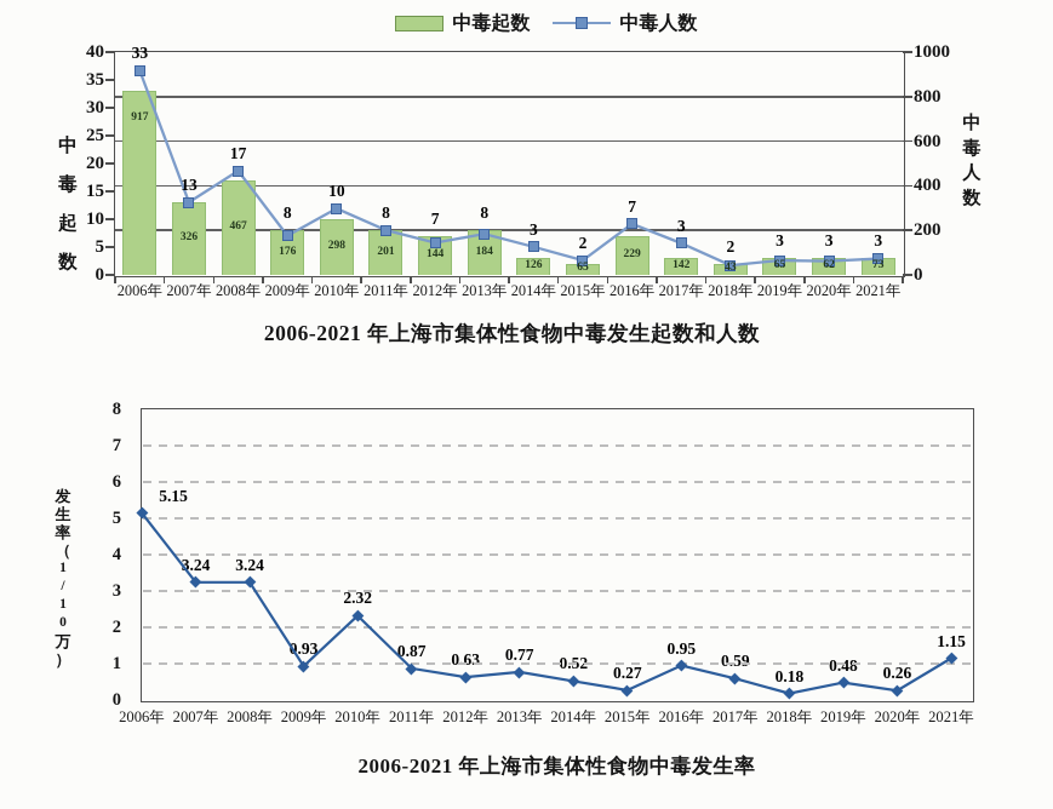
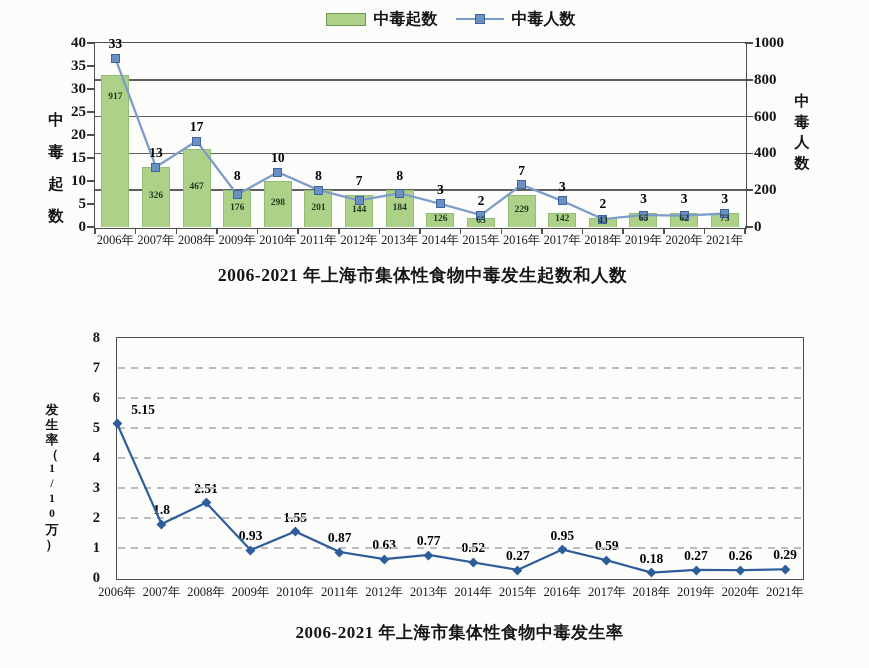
2006-2021 年上海市集体性食物中毒发生率/2007年: 3.24 -> 1.8
2006-2021 年上海市集体性食物中毒发生率/2008年: 3.24 -> 2.51
2006-2021 年上海市集体性食物中毒发生率/2010年: 2.32 -> 1.55
2006-2021 年上海市集体性食物中毒发生率/2019年: 0.48 -> 0.27
2006-2021 年上海市集体性食物中毒发生率/2021年: 1.15 -> 0.29
